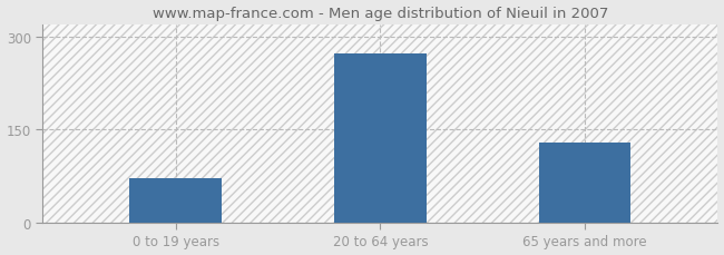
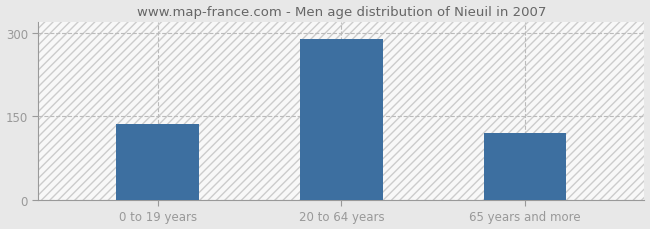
0 to 19 years: 72 -> 136
20 to 64 years: 272 -> 289
65 years and more: 130 -> 120
